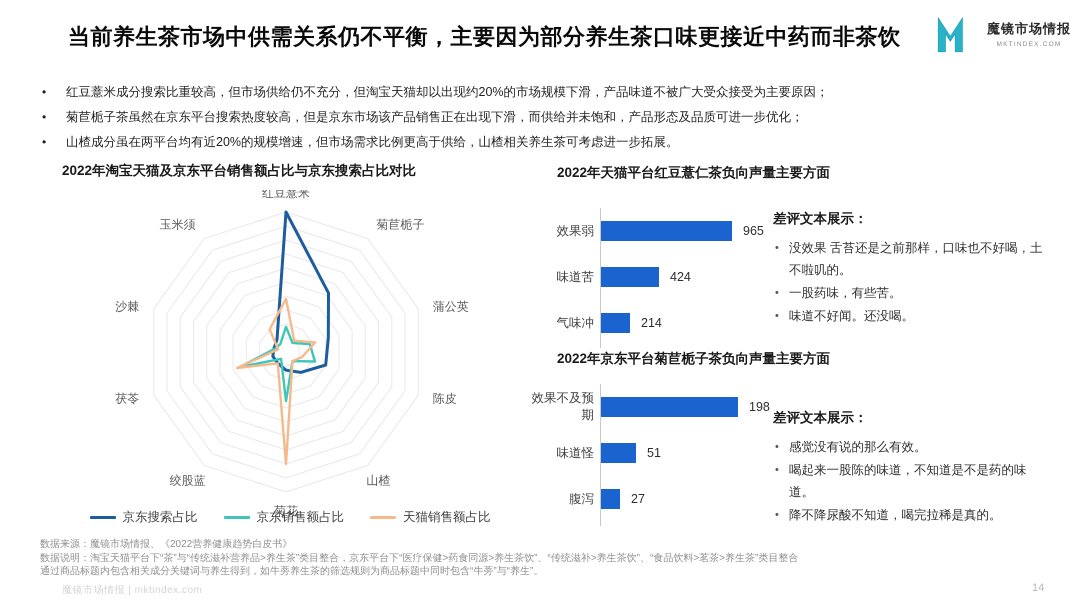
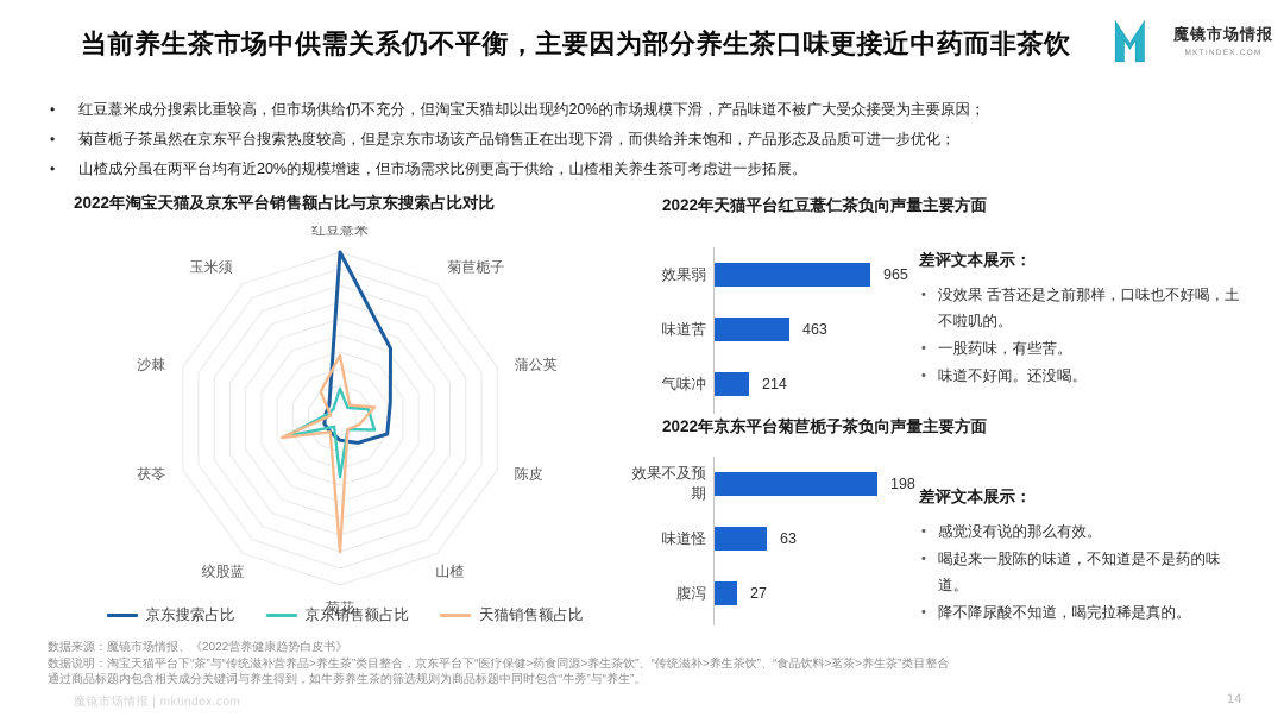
2022年天猫平台红豆薏仁茶负向声量主要方面/味道苦: 424 -> 463
2022年京东平台菊苣栀子茶负向声量主要方面/味道怪: 51 -> 63
